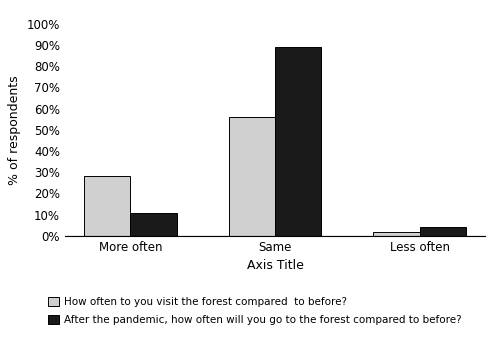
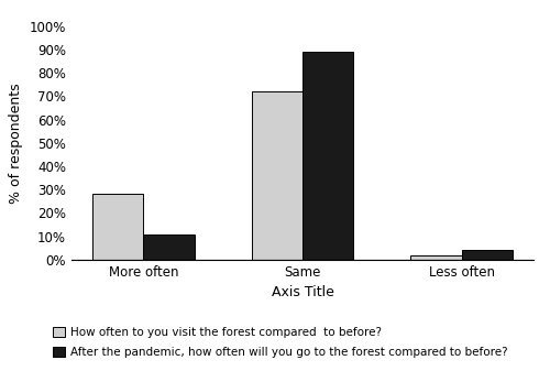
How often to you visit the forest compared to before?/Same: 56% -> 72%
